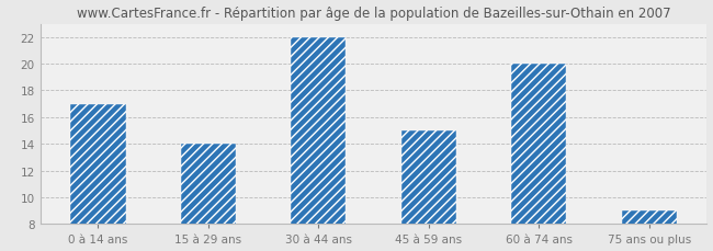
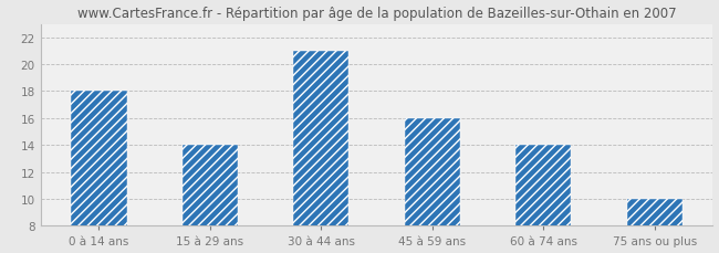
0 à 14 ans: 17 -> 18
30 à 44 ans: 22 -> 21
45 à 59 ans: 15 -> 16
60 à 74 ans: 20 -> 14
75 ans ou plus: 9 -> 10
